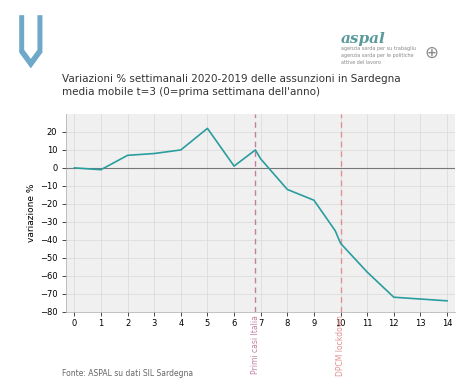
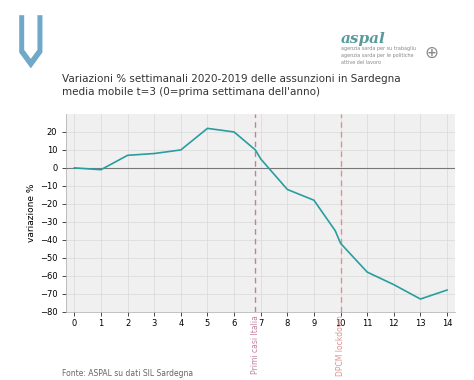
6: 1 -> 20
12: -72 -> -65
14: -74 -> -68
